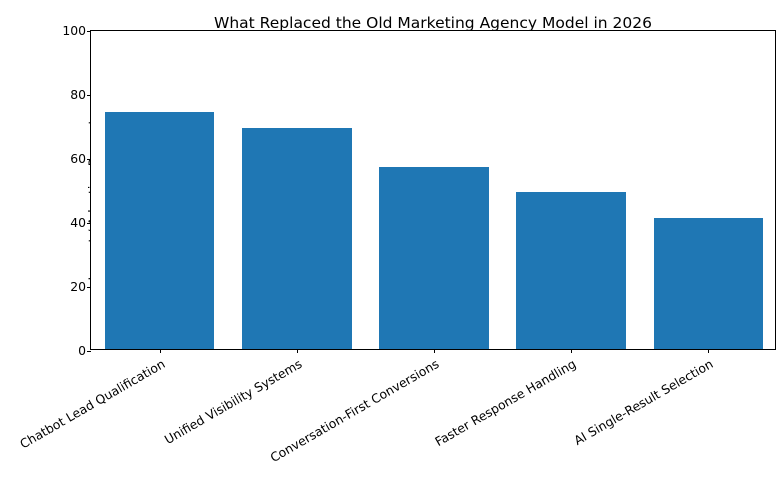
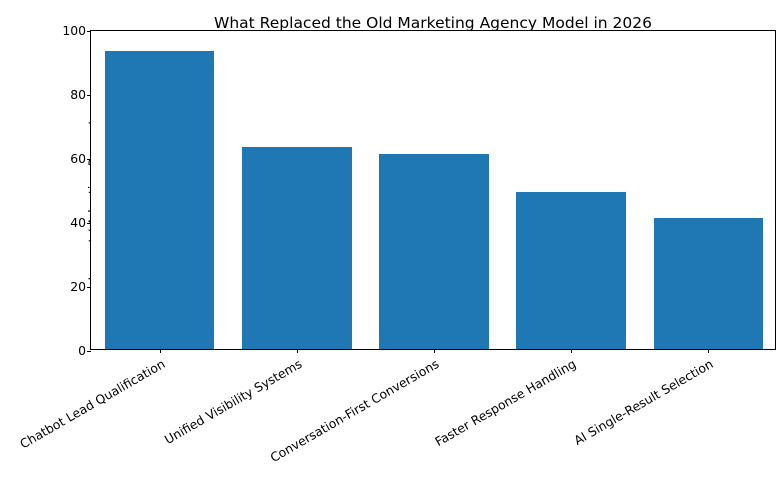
Chatbot Lead Qualification: 74 -> 93
Unified Visibility Systems: 69 -> 63
Conversation-First Conversions: 57 -> 61
